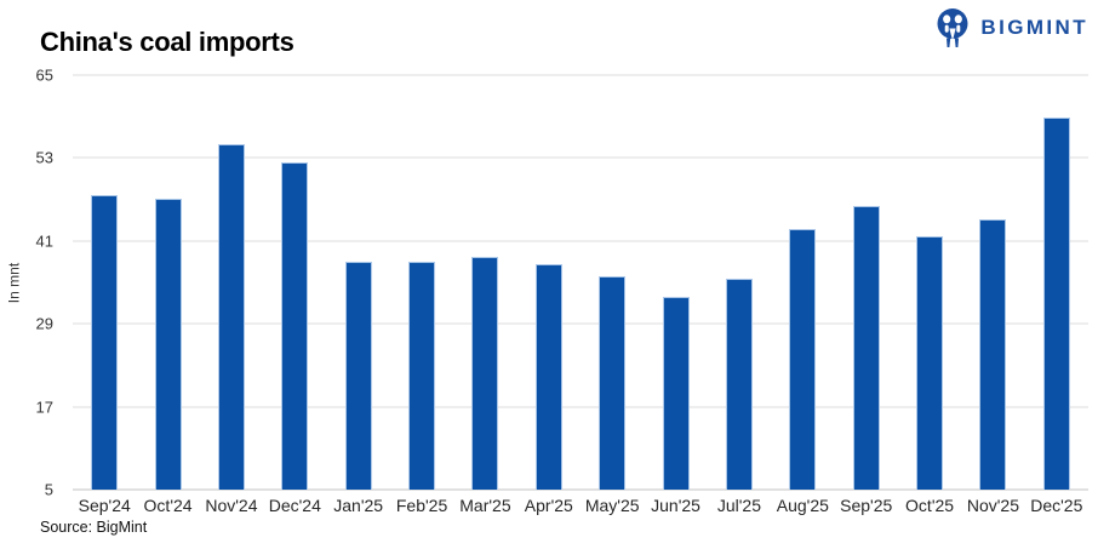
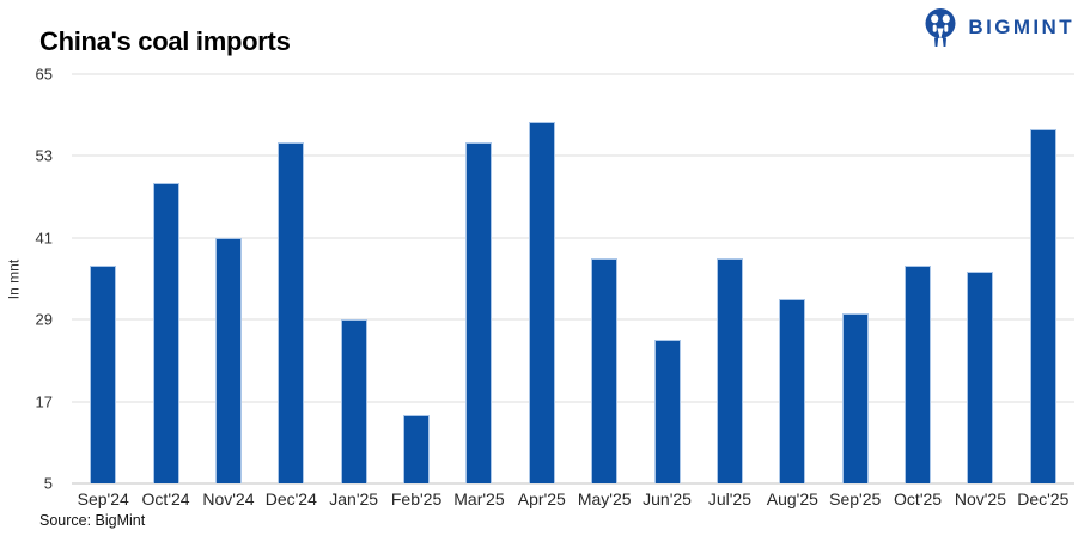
Sep'24: 48 -> 37
Oct'24: 47 -> 49
Nov'24: 55 -> 41
Dec'24: 52 -> 55
Jan'25: 38 -> 29
Feb'25: 38 -> 15
Mar'25: 39 -> 55
Apr'25: 38 -> 58
May'25: 36 -> 38
Jun'25: 33 -> 26
Jul'25: 36 -> 38
Aug'25: 43 -> 32
Sep'25: 46 -> 30
Oct'25: 42 -> 37
Nov'25: 44 -> 36
Dec'25: 59 -> 57
